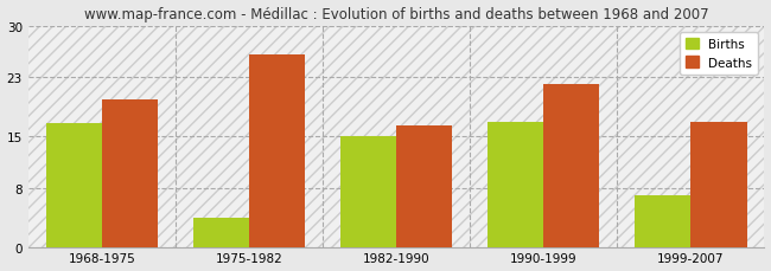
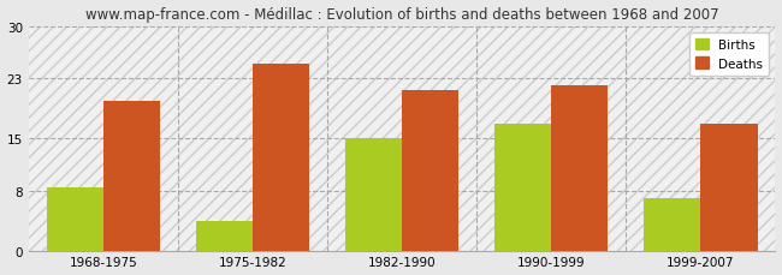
Births/1968-1975: 16.8 -> 8.5
Deaths/1975-1982: 26.0 -> 25.0
Deaths/1982-1990: 16.4 -> 21.5
